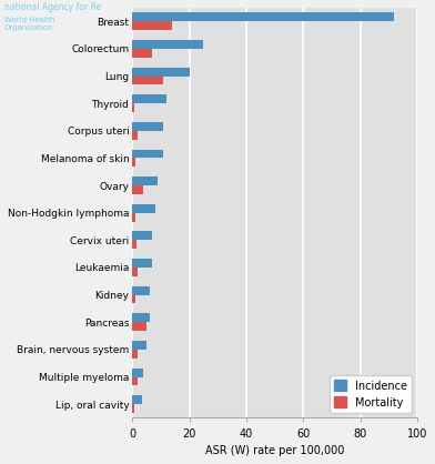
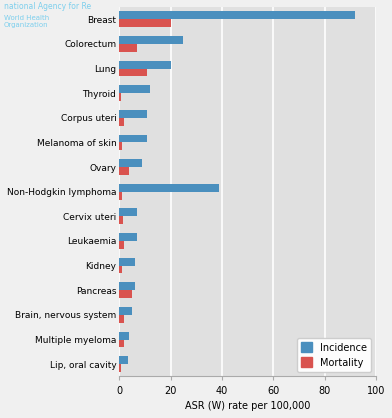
Mortality/Breast: 14.0 -> 20.0
Incidence/Non-Hodgkin lymphoma: 8.0 -> 39.0
